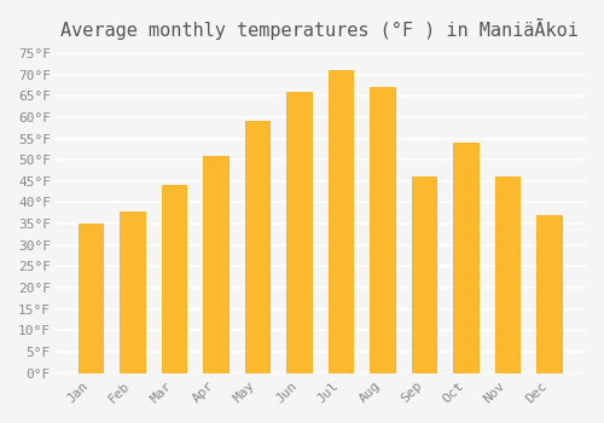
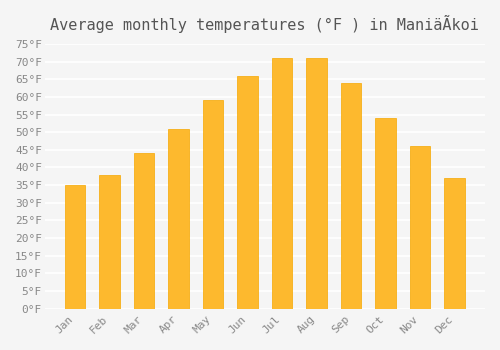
Aug: 67°F -> 71°F
Sep: 46°F -> 64°F
